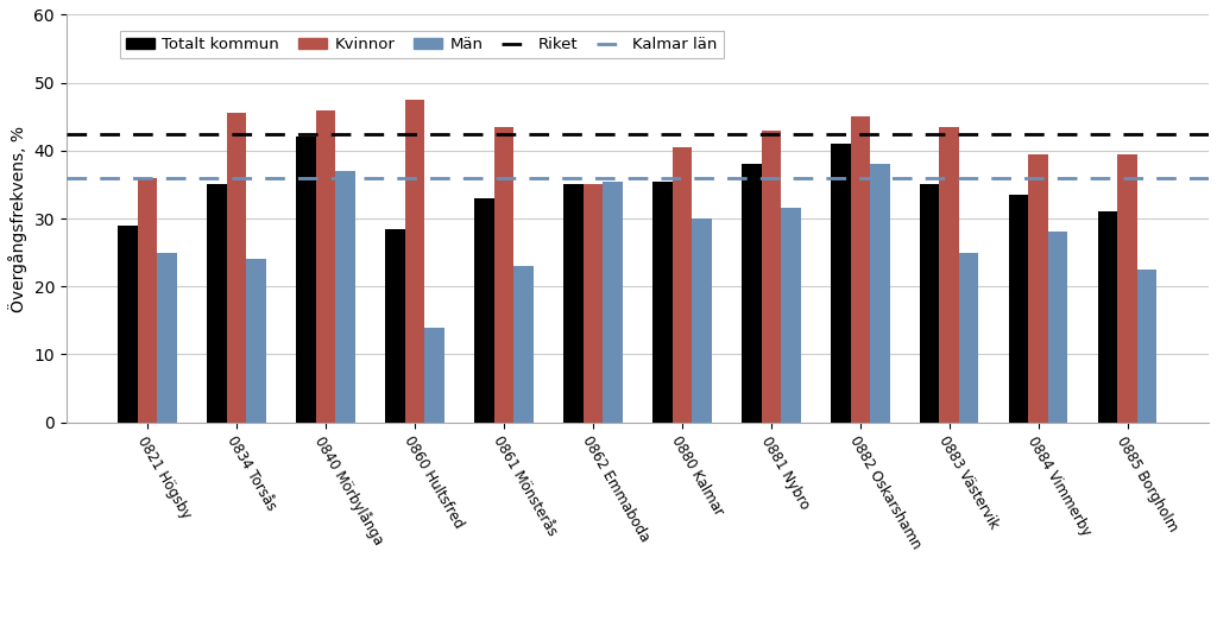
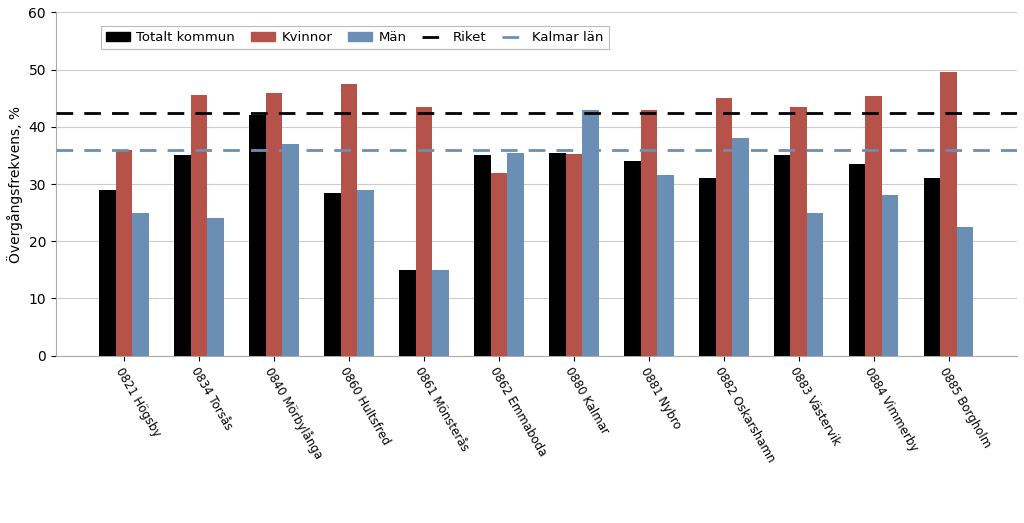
Män/0860 Hultsfred: 14.0 -> 29.0
Totalt kommun/0861 Mönsterås: 33.0 -> 15.0
Män/0861 Mönsterås: 23.0 -> 15.0
Kvinnor/0862 Emmaboda: 35.0 -> 32.0
Kvinnor/0880 Kalmar: 40.5 -> 35.2
Män/0880 Kalmar: 30.0 -> 43.0
Totalt kommun/0881 Nybro: 38.0 -> 34.0
Totalt kommun/0882 Oskarshamn: 41.0 -> 31.0
Kvinnor/0884 Vimmerby: 39.5 -> 45.4
Kvinnor/0885 Borgholm: 39.5 -> 49.6
